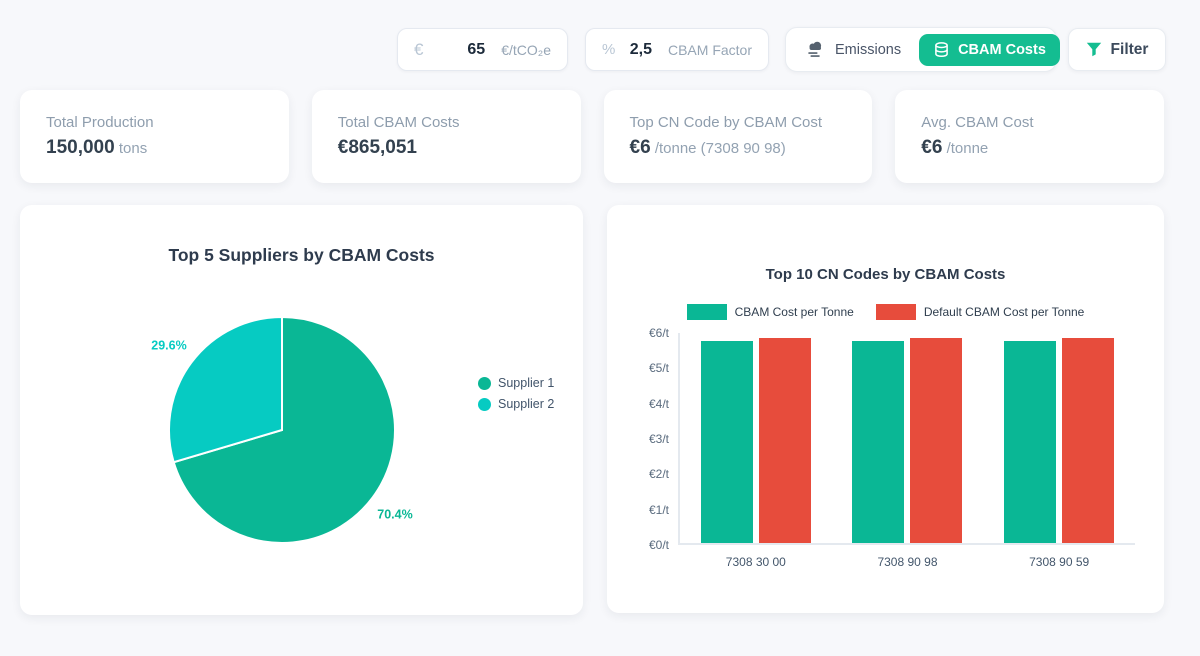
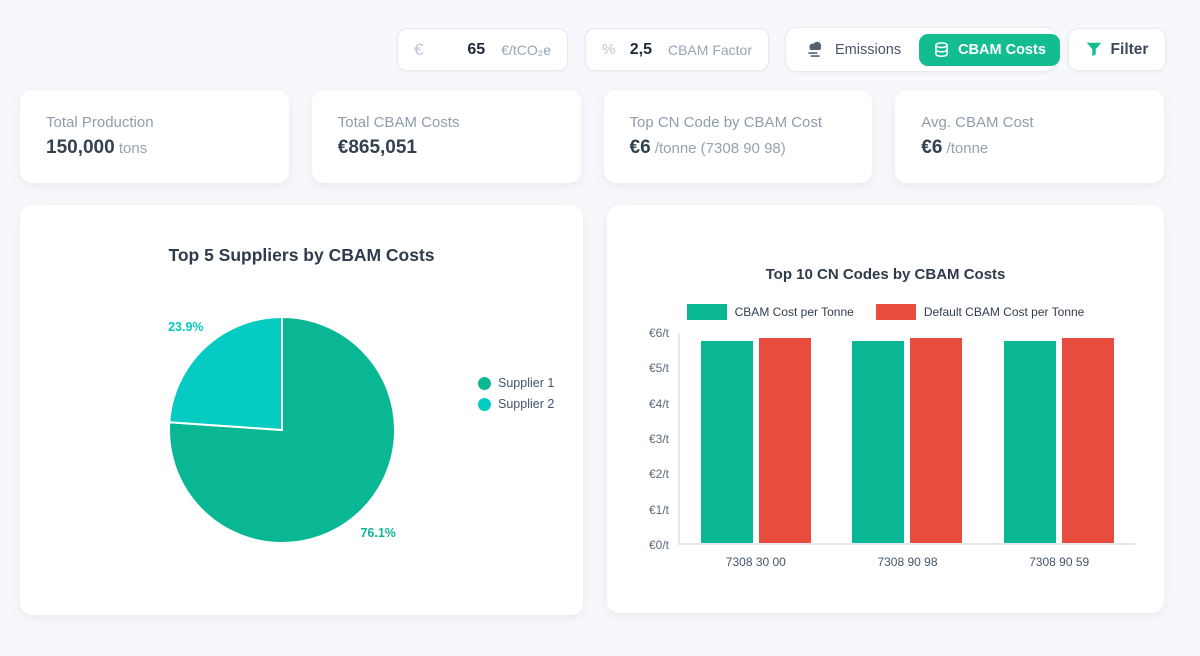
Top 5 Suppliers by CBAM Costs/Supplier 1: 70.4% -> 76.1%
Top 5 Suppliers by CBAM Costs/Supplier 2: 29.6% -> 23.9%
